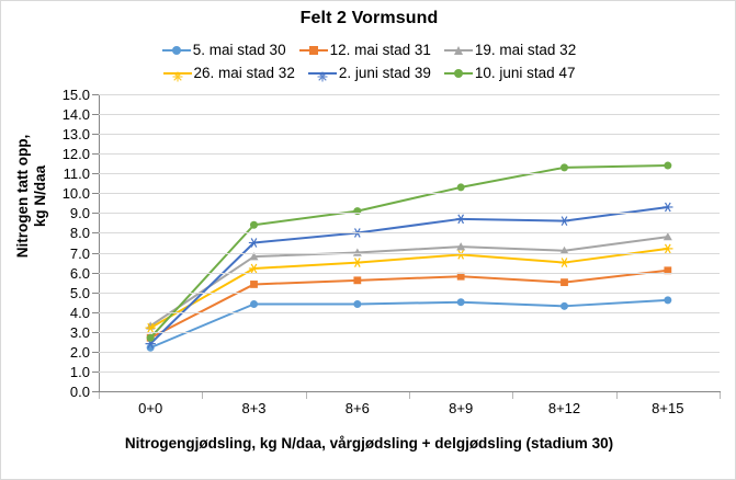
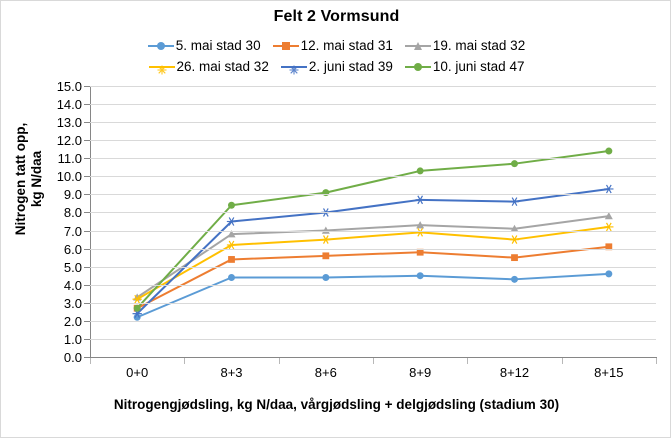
10. juni stad 47/8+12: 11.3 -> 10.7
